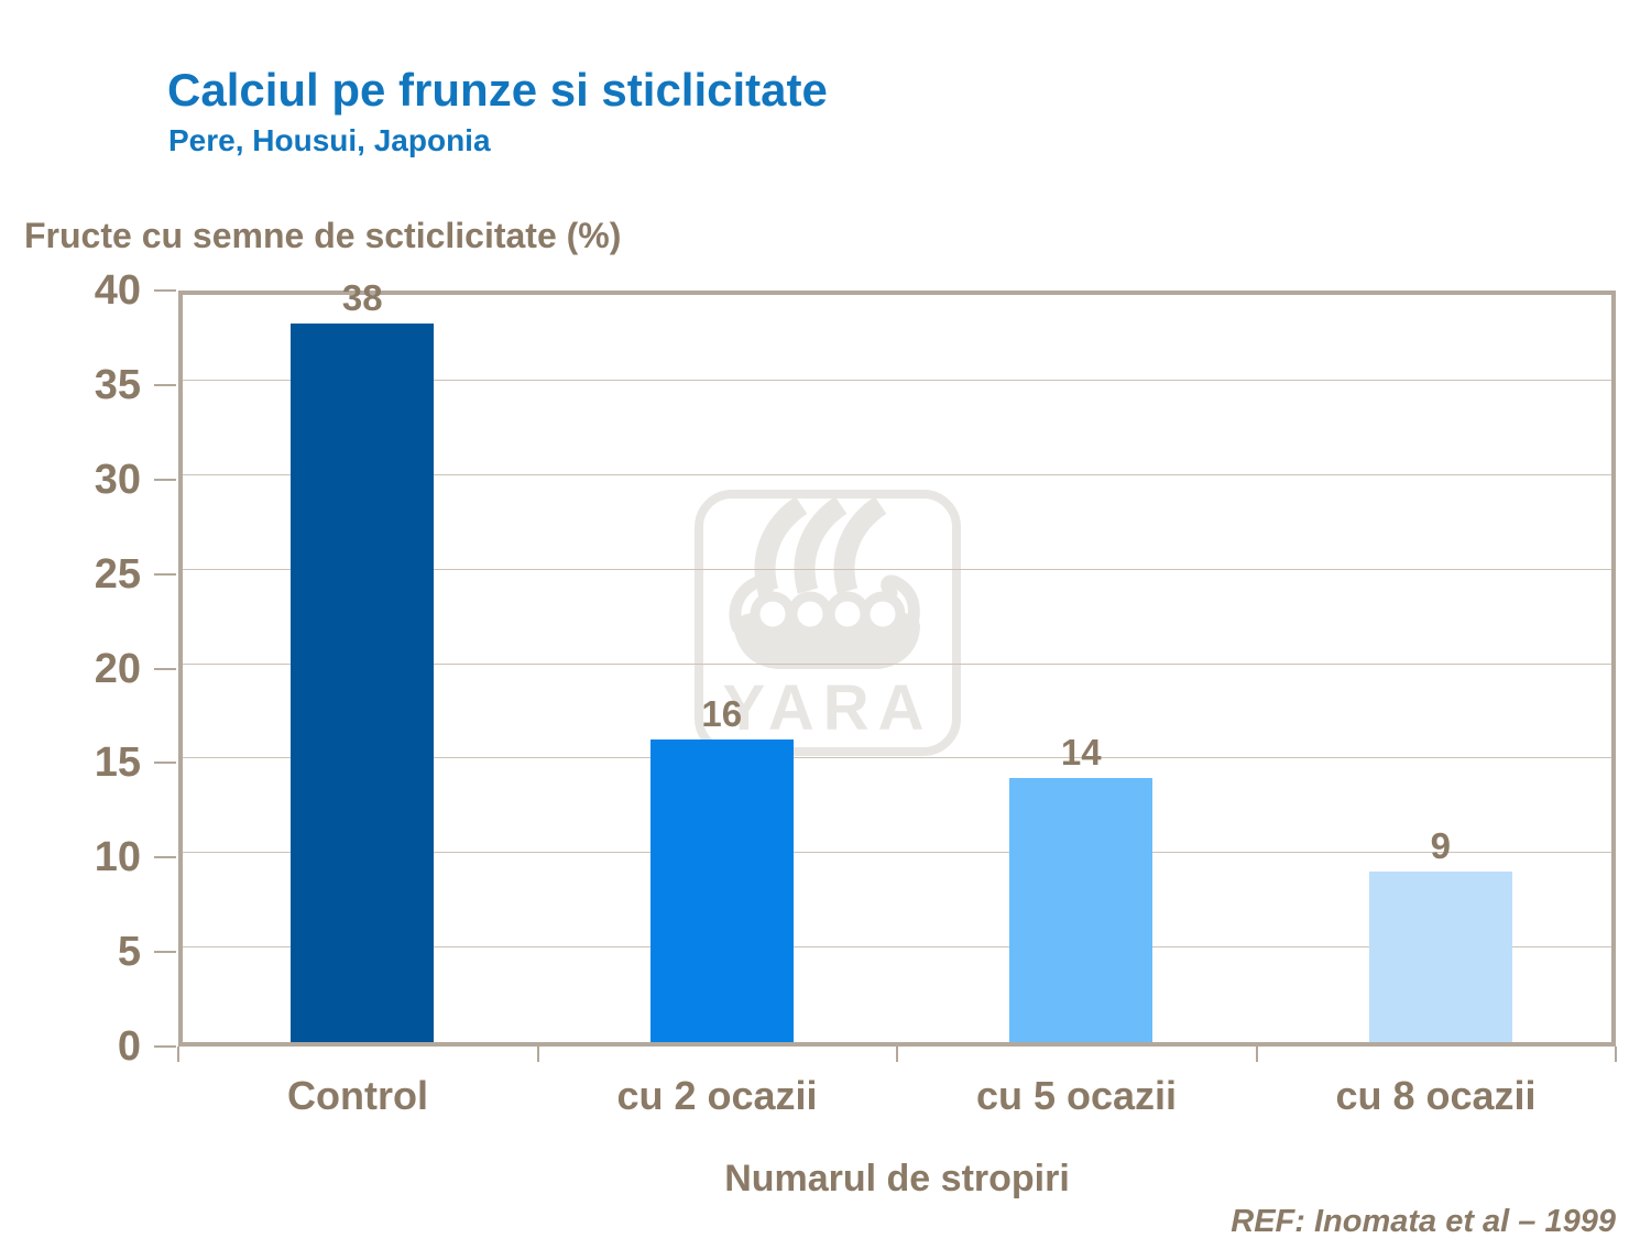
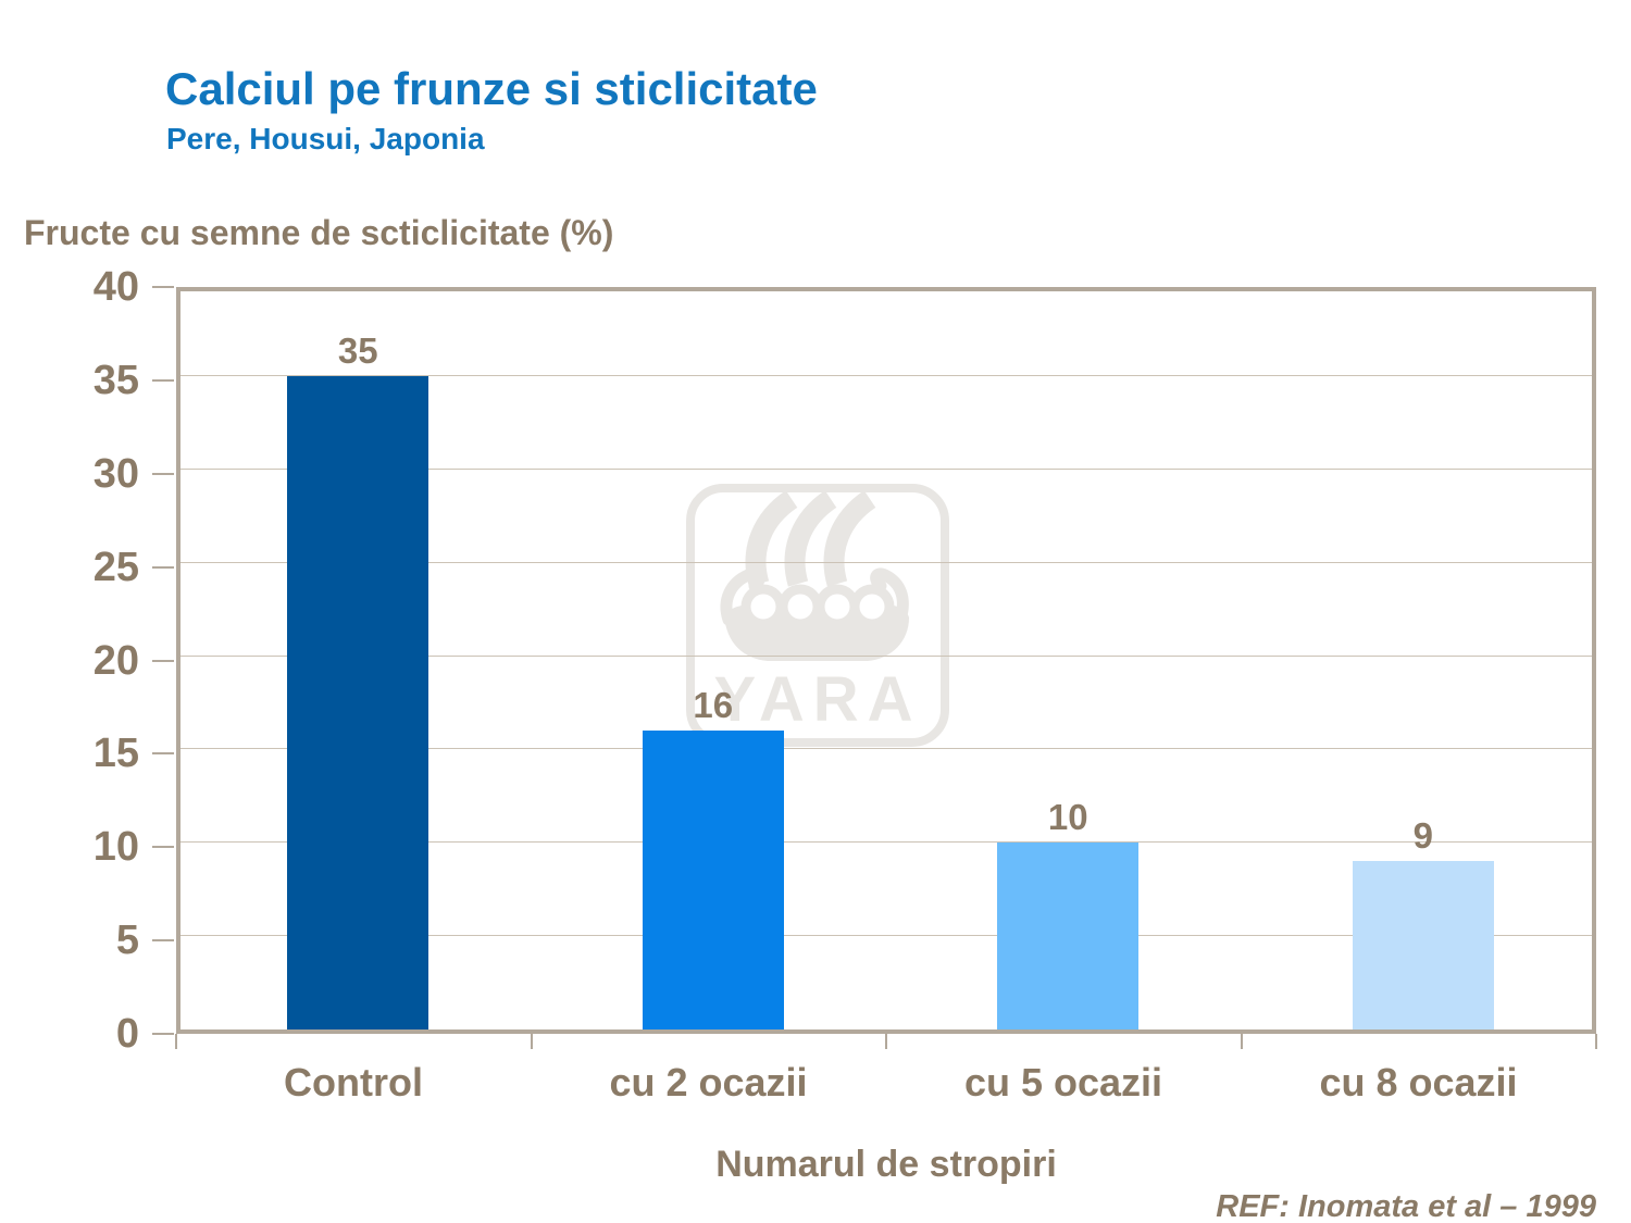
Control: 38 -> 35
cu 5 ocazii: 14 -> 10
